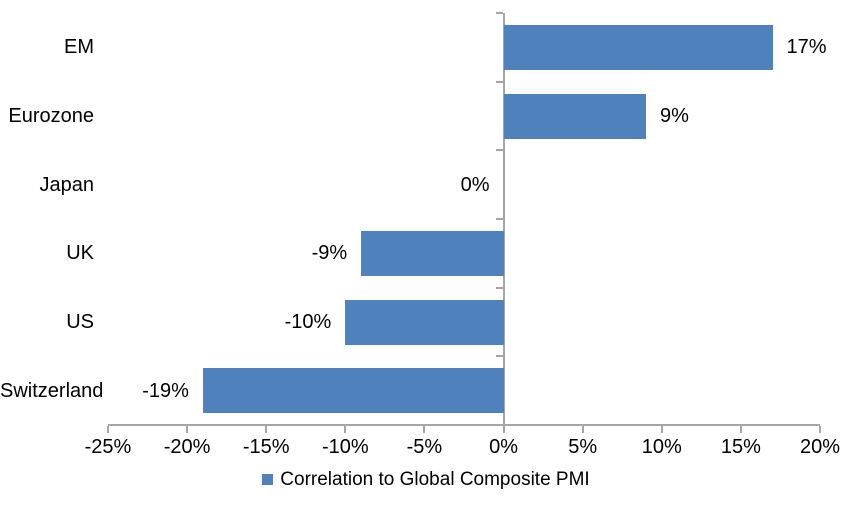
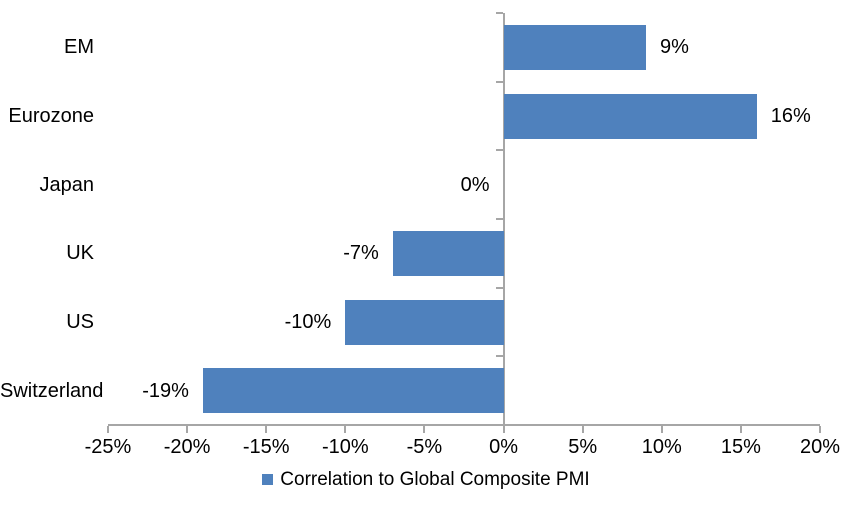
EM: 17% -> 9%
Eurozone: 9% -> 16%
UK: -9% -> -7%
